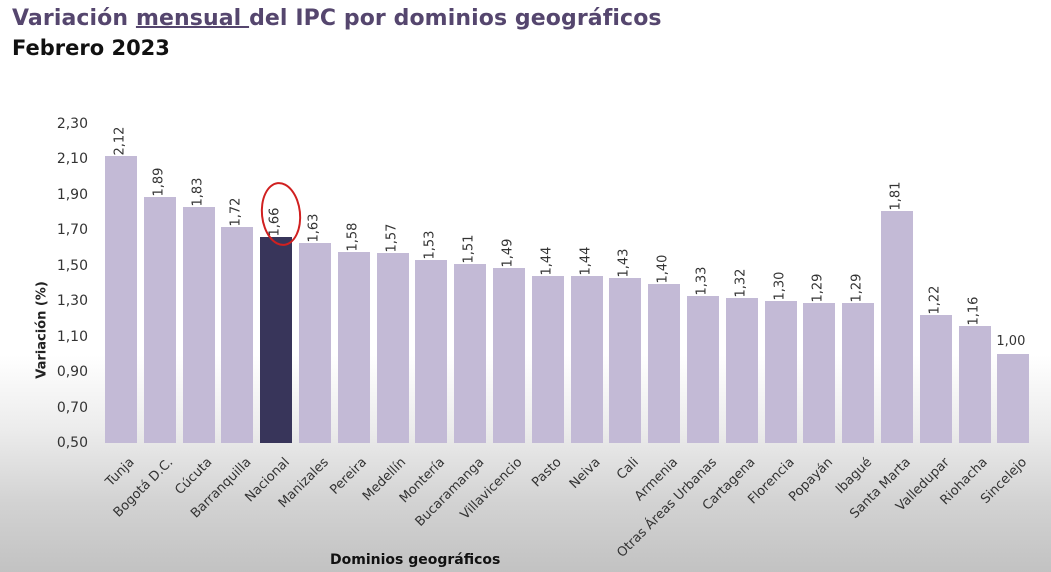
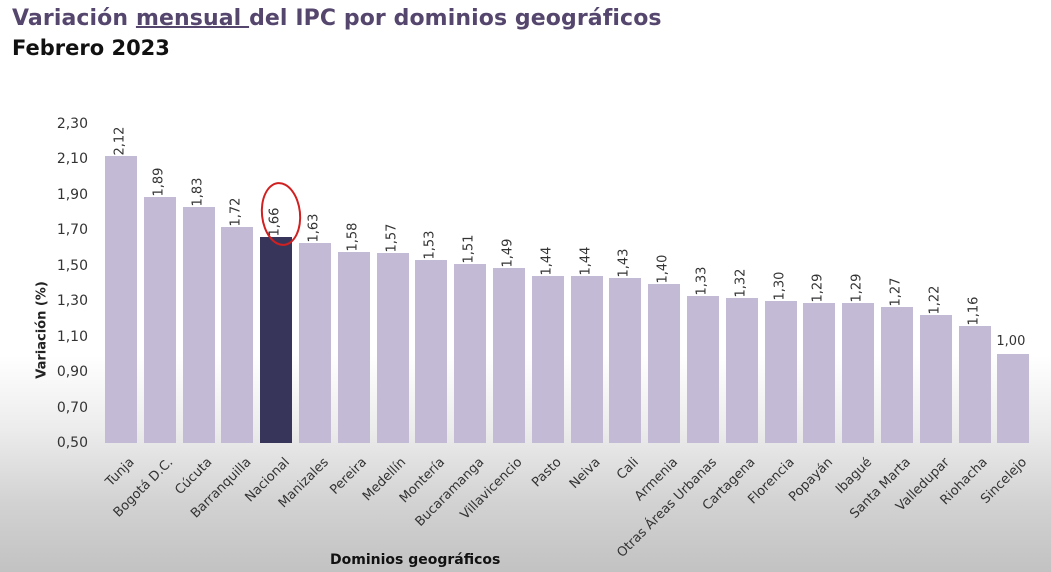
Santa Marta: 1,81 -> 1,27
